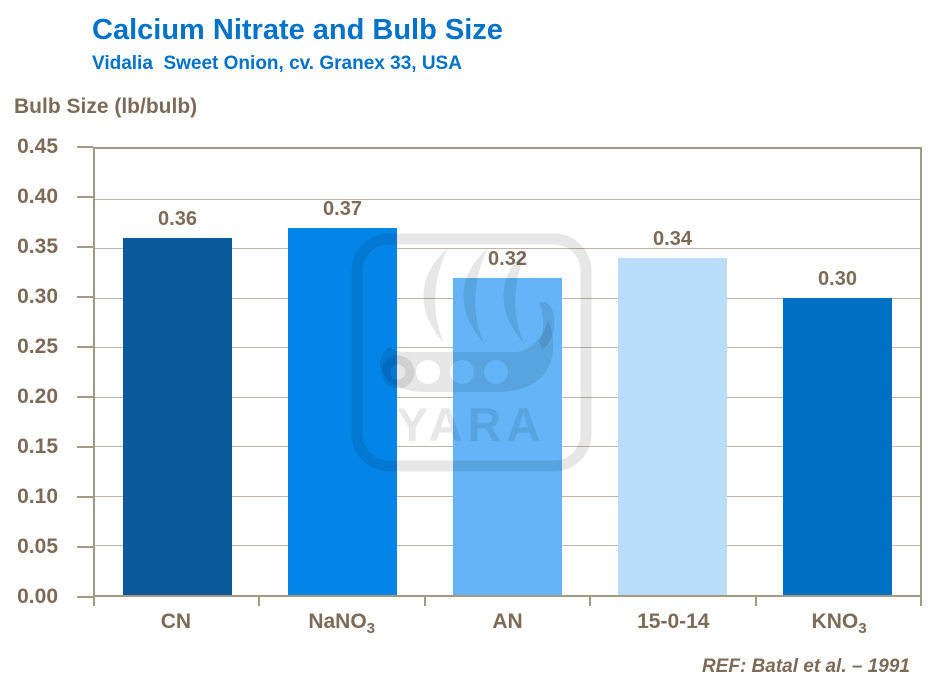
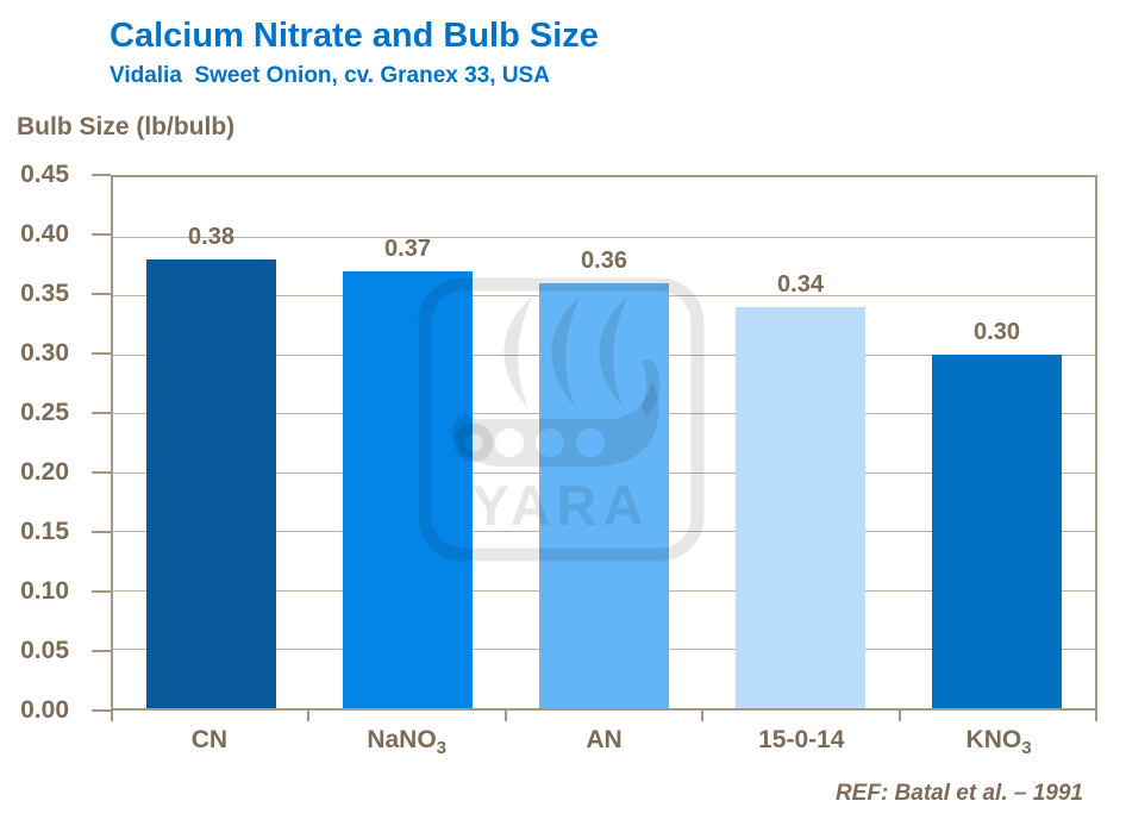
CN: 0.36 -> 0.38
AN: 0.32 -> 0.36
